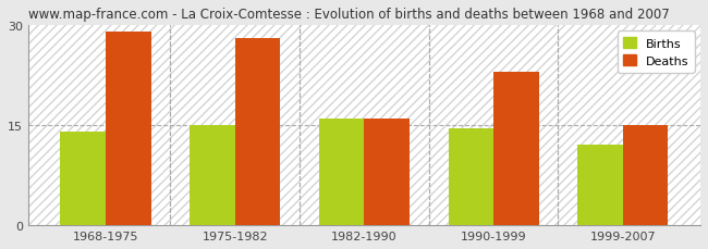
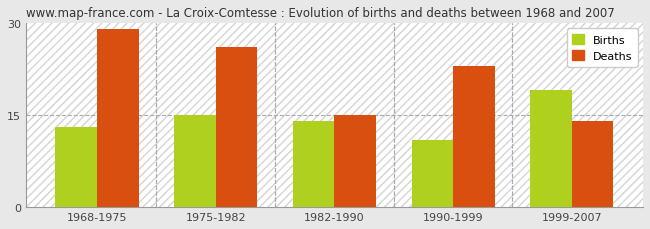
Births/1968-1975: 14.0 -> 13.0
Deaths/1975-1982: 28 -> 26
Births/1982-1990: 16.0 -> 14.0
Deaths/1982-1990: 16 -> 15
Births/1990-1999: 14.5 -> 11.0
Births/1999-2007: 12.0 -> 19.0
Deaths/1999-2007: 15 -> 14
